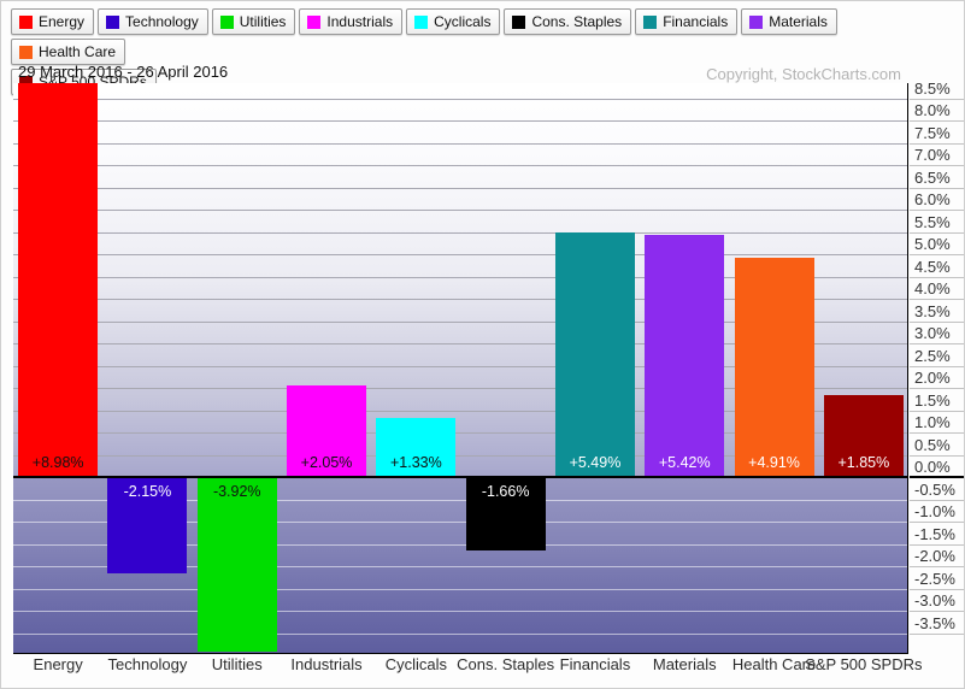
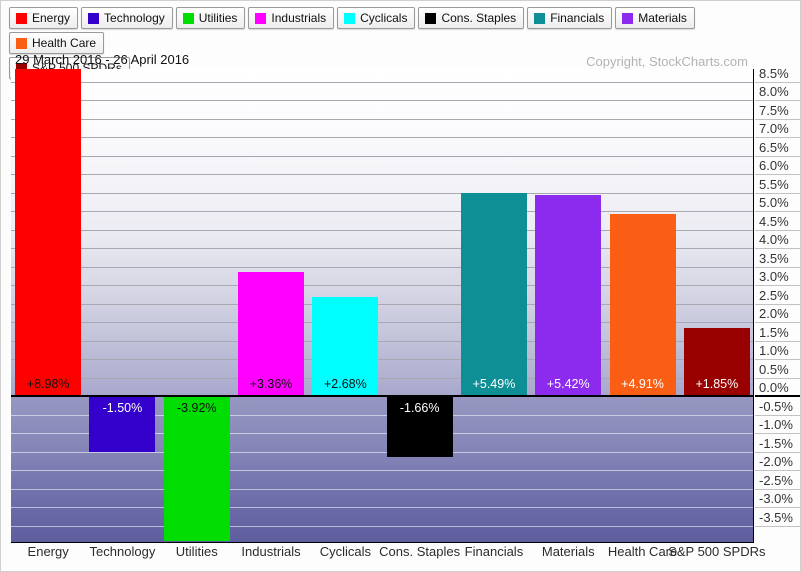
Technology: -2.15% -> -1.50%
Industrials: +2.05% -> +3.36%
Cyclicals: +1.33% -> +2.68%
